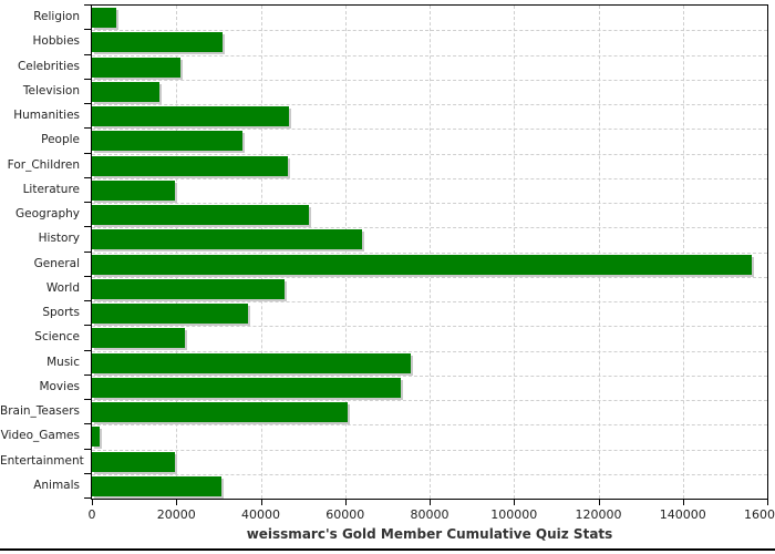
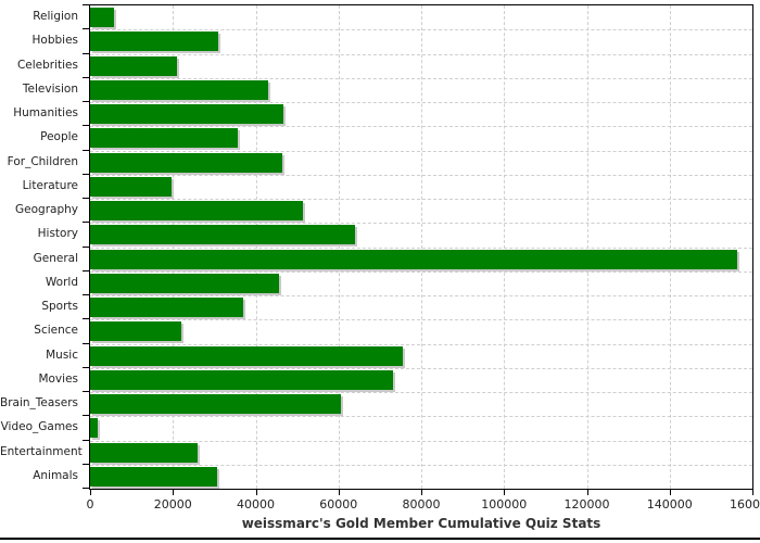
Television: 16000 -> 43000
Entertainment: 20000 -> 26000
